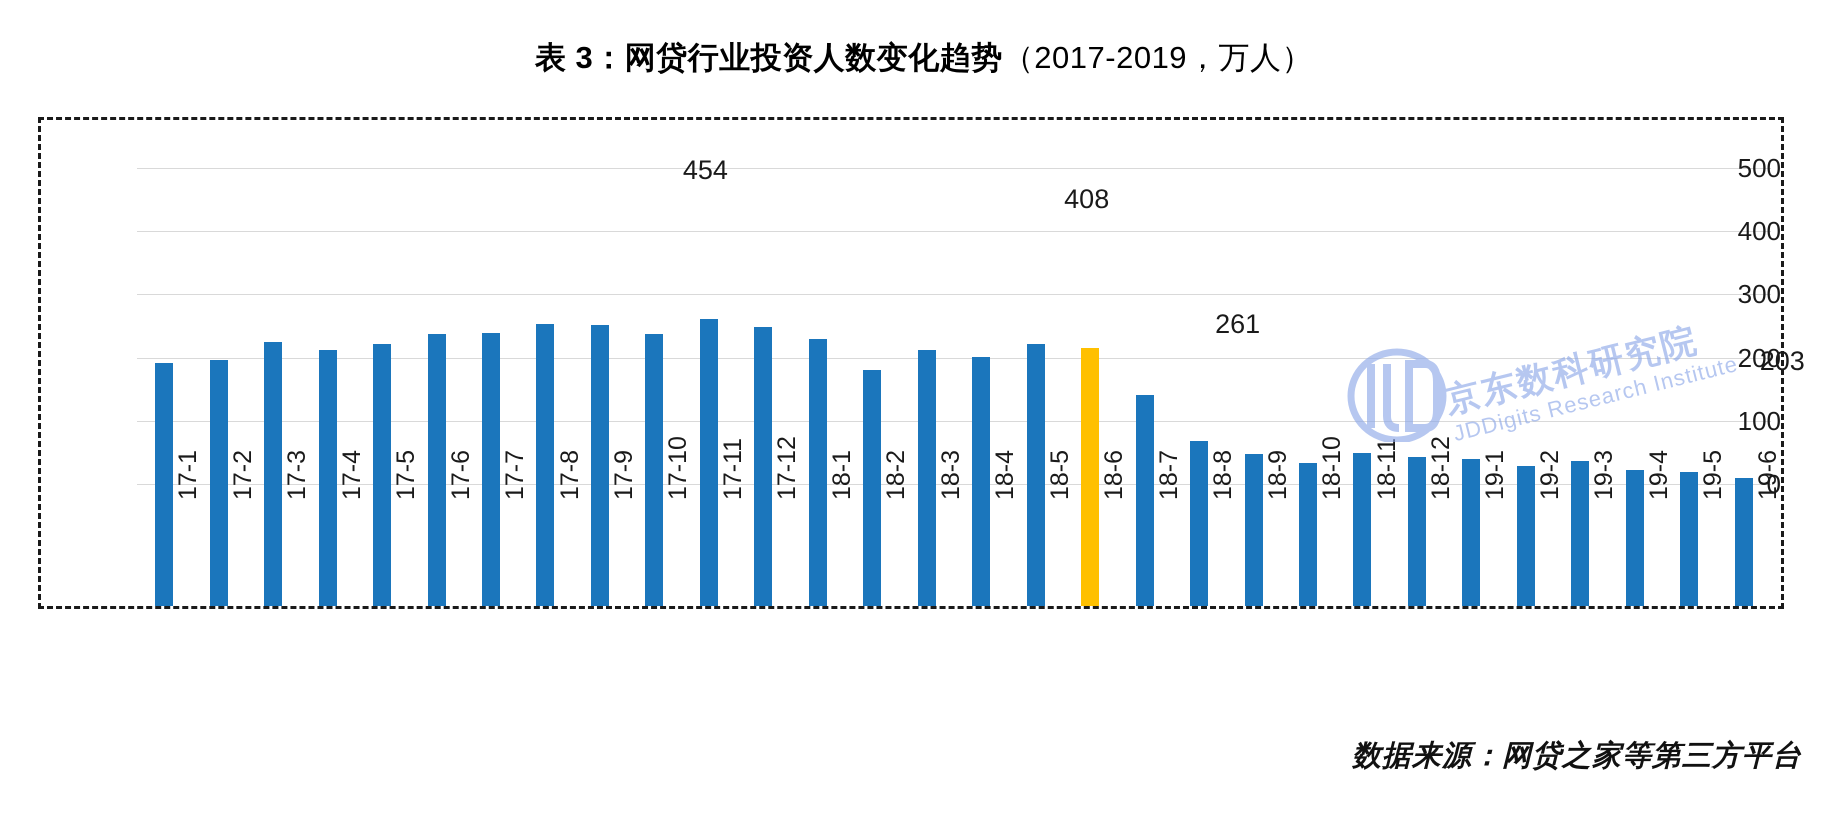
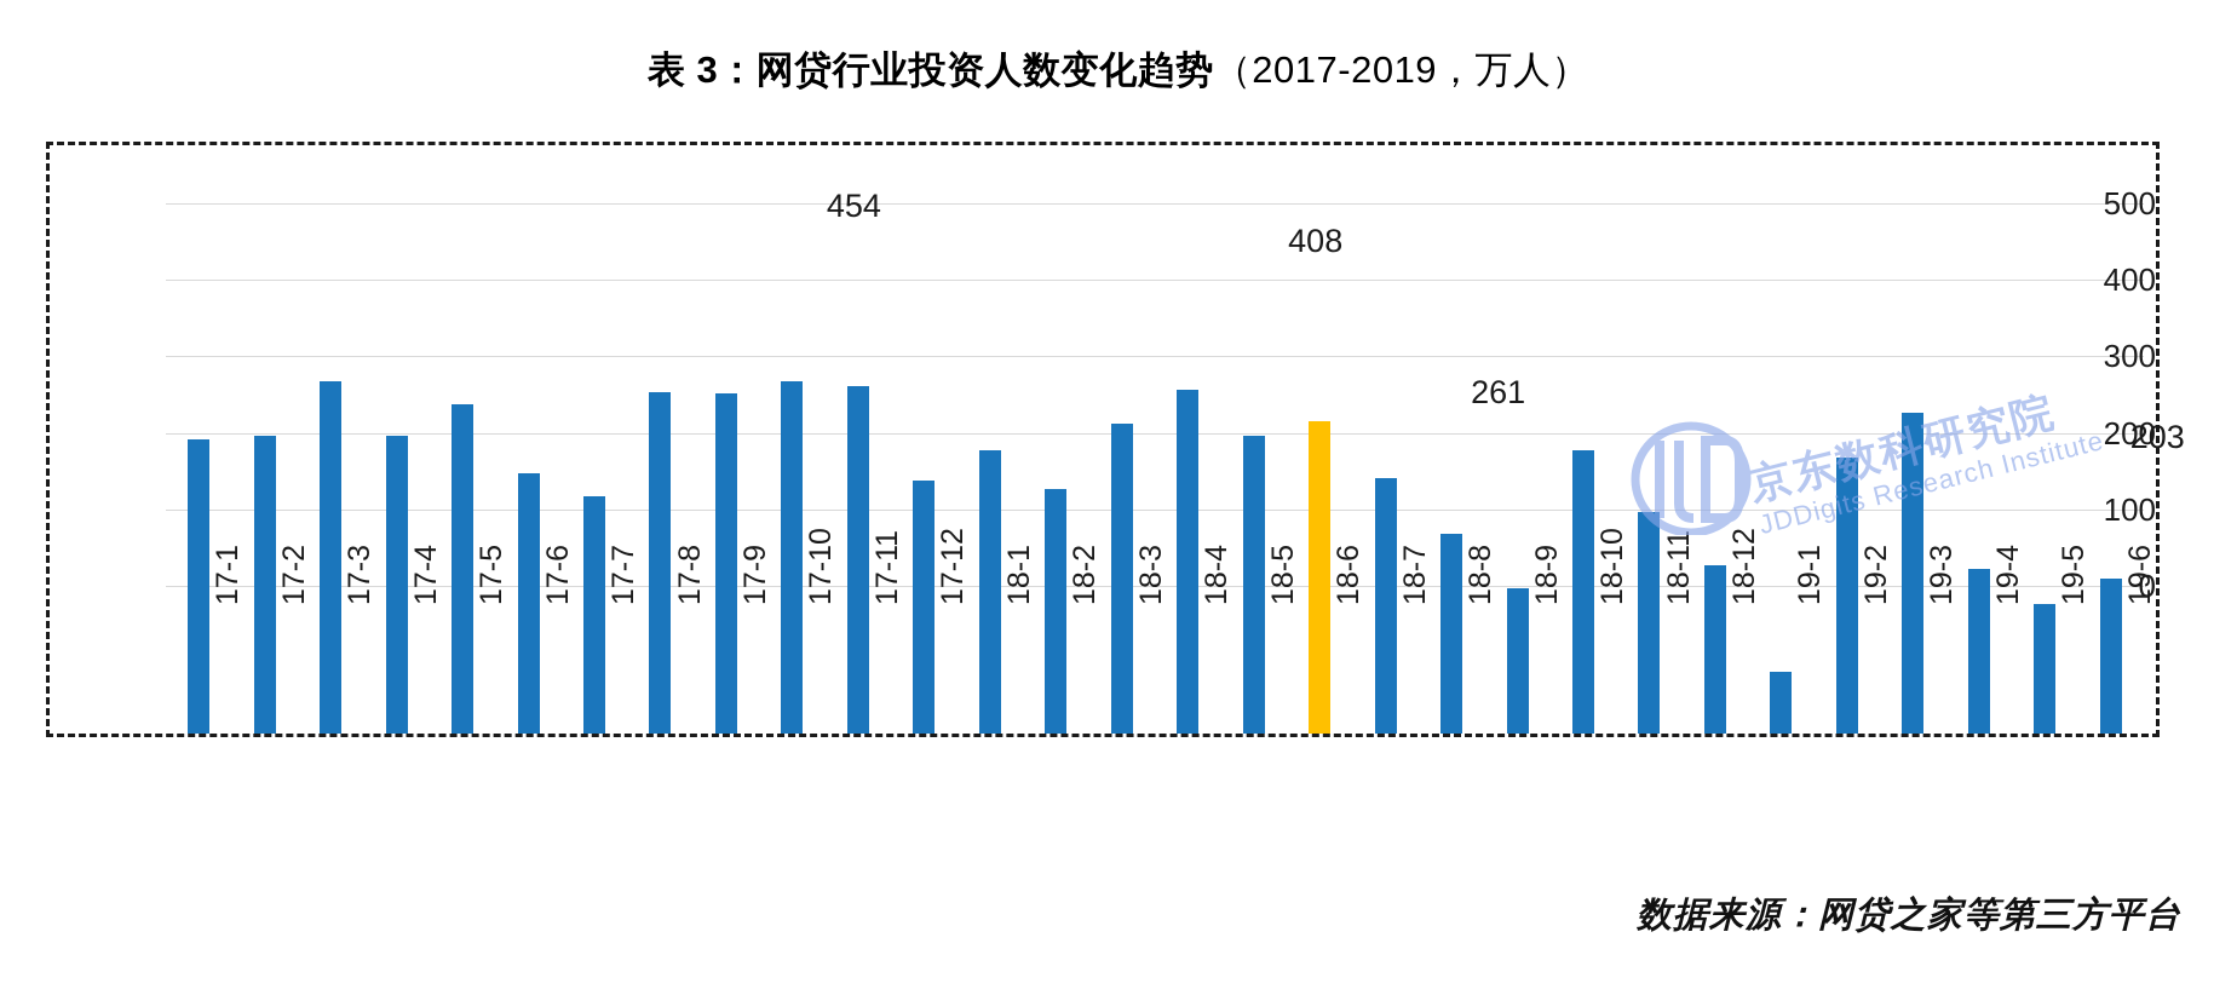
17-3: 420 -> 460
17-4: 400 -> 390
17-5: 410 -> 430
17-6: 430 -> 340
17-7: 430 -> 310
17-10: 430 -> 460
17-12: 440 -> 330
18-1: 420 -> 370
18-2: 370 -> 320
18-4: 390 -> 450
18-5: 420 -> 390
18-9: 240 -> 190
18-10: 230 -> 370
18-11: 240 -> 290
18-12: 240 -> 220
19-1: 230 -> 80
19-2: 220 -> 360
19-3: 230 -> 420
19-5: 210 -> 170
